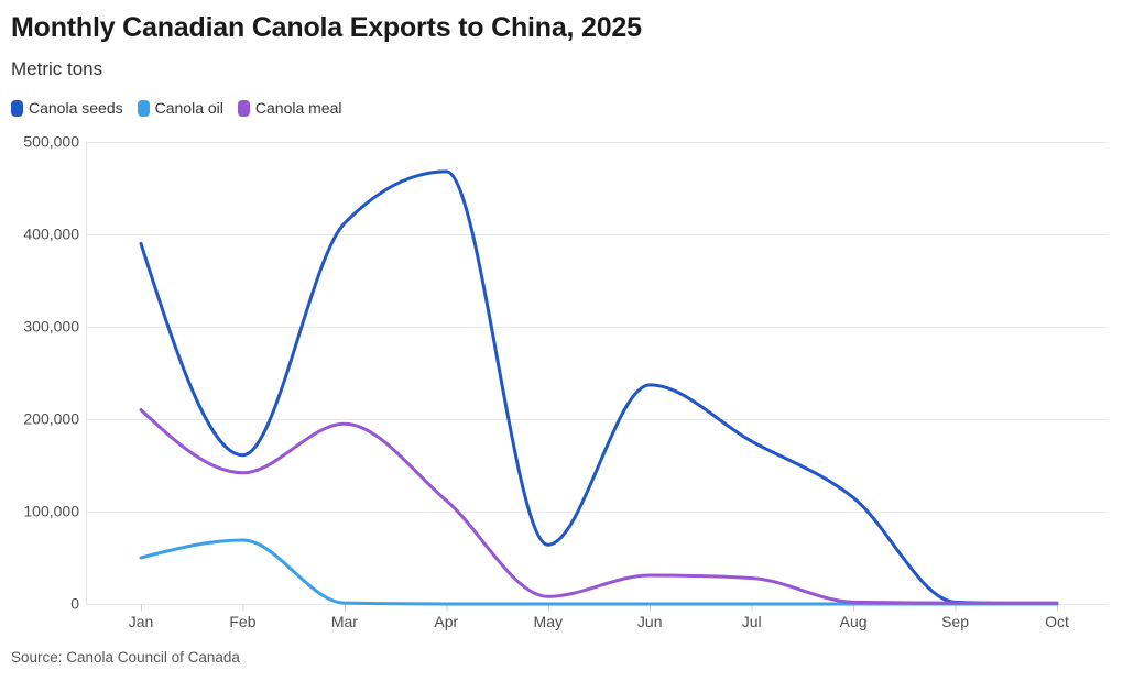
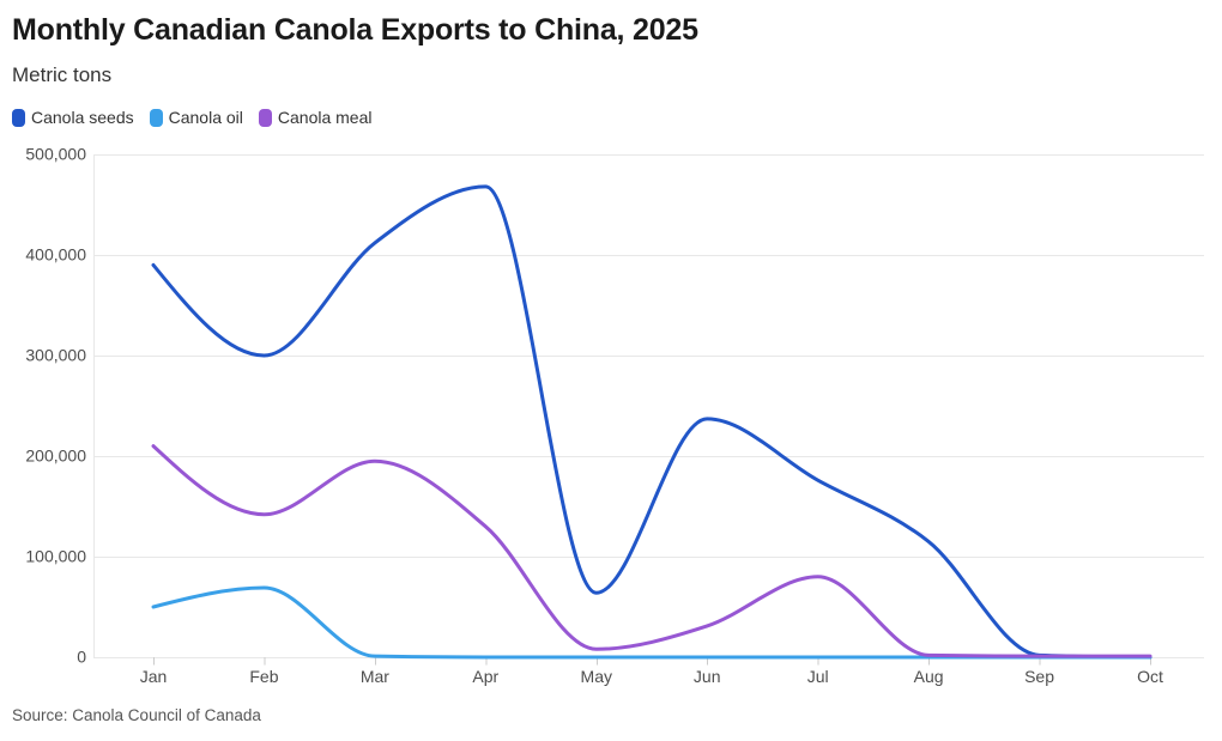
Canola seeds/Feb: 160000 -> 300000
Canola meal/Apr: 110000 -> 130000
Canola meal/Jul: 30000 -> 80000
